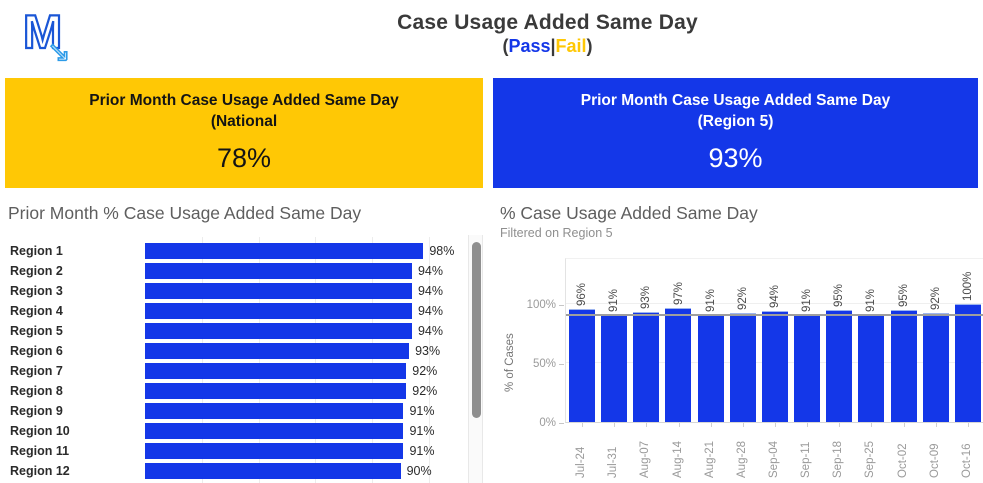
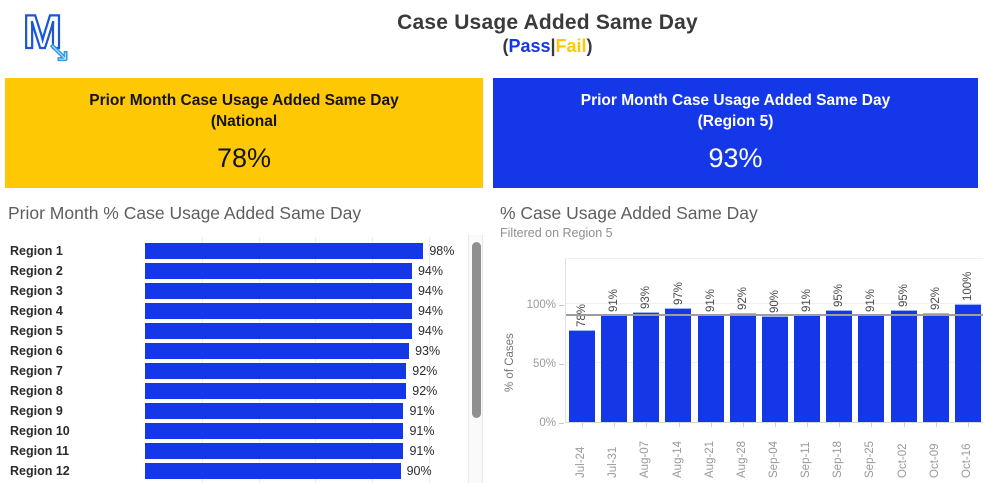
% Case Usage Added Same Day/Jul-24: 96% -> 78%
% Case Usage Added Same Day/Sep-04: 94% -> 90%
